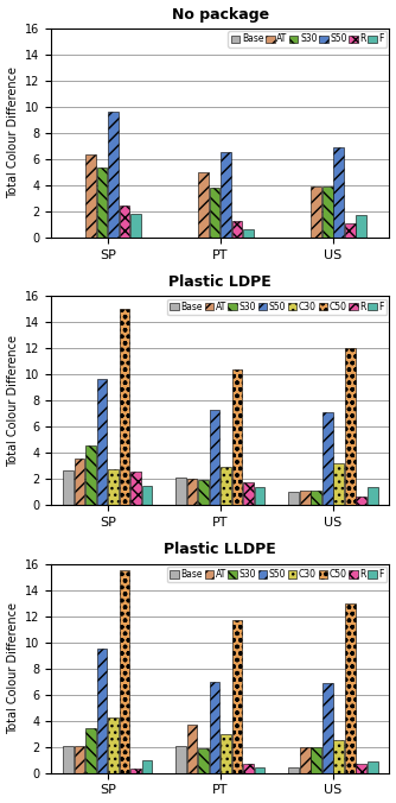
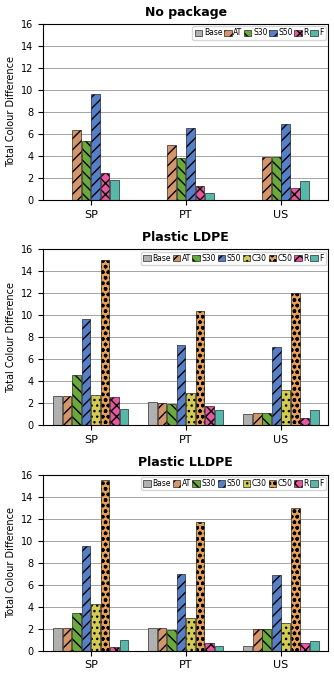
Plastic LDPE/AT/SP: 3.6 -> 2.7
Plastic LLDPE/AT/PT: 3.7 -> 2.1
